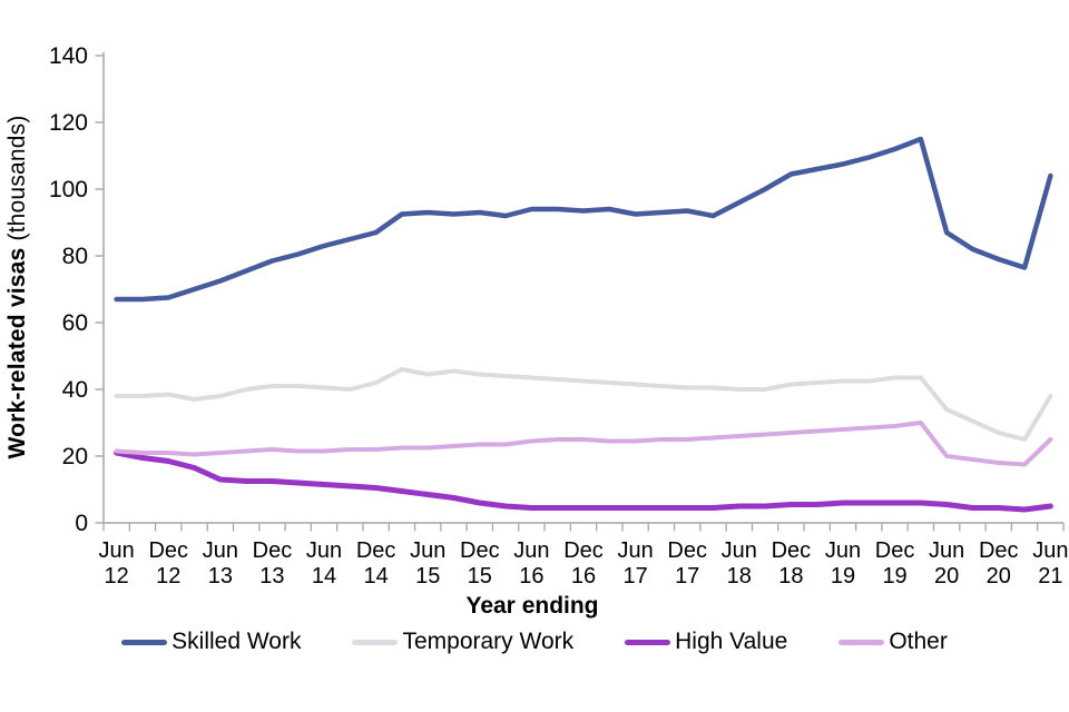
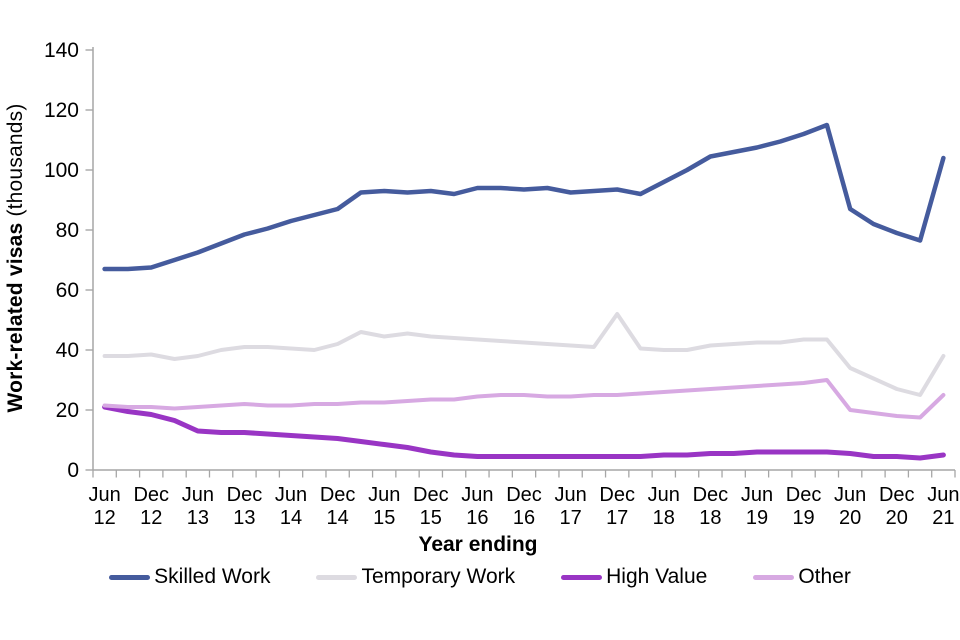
Temporary Work/Dec 17: 40 -> 52
